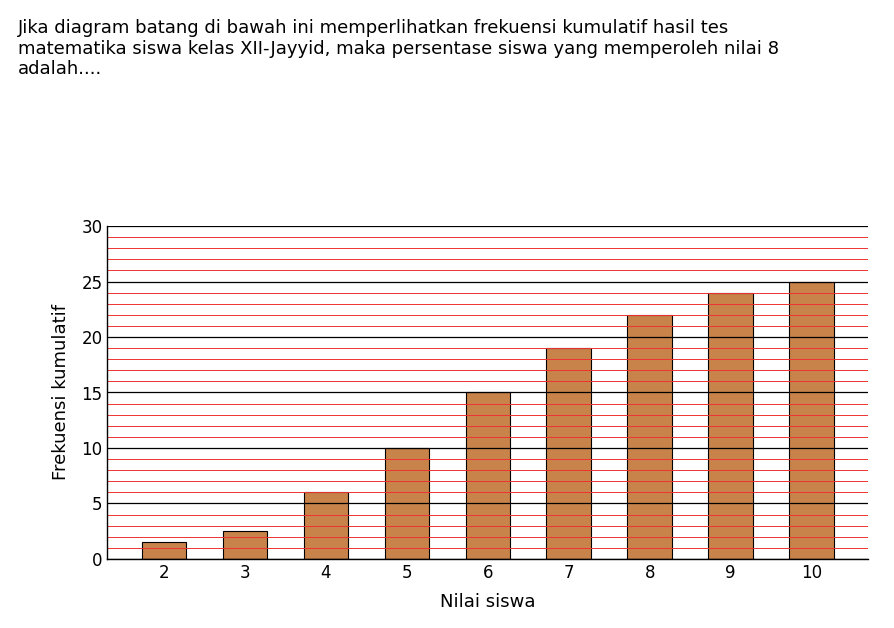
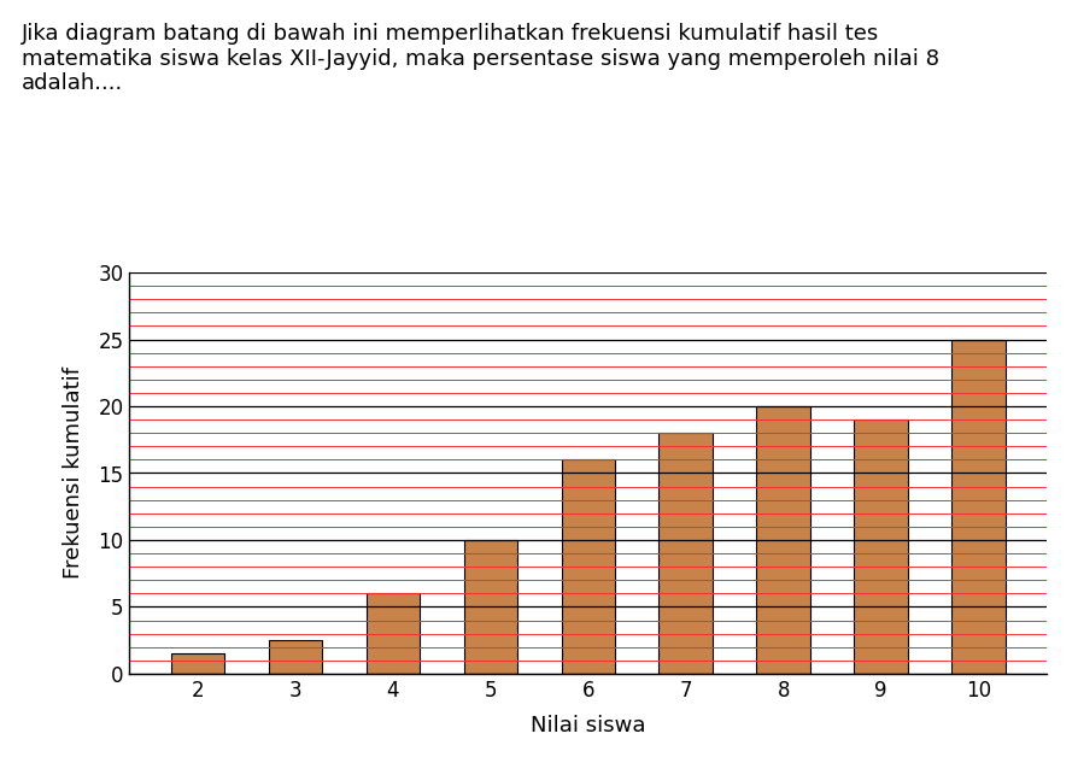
6: 15.0 -> 16.0
7: 19.0 -> 18.0
8: 22.0 -> 20.0
9: 24.0 -> 19.0
